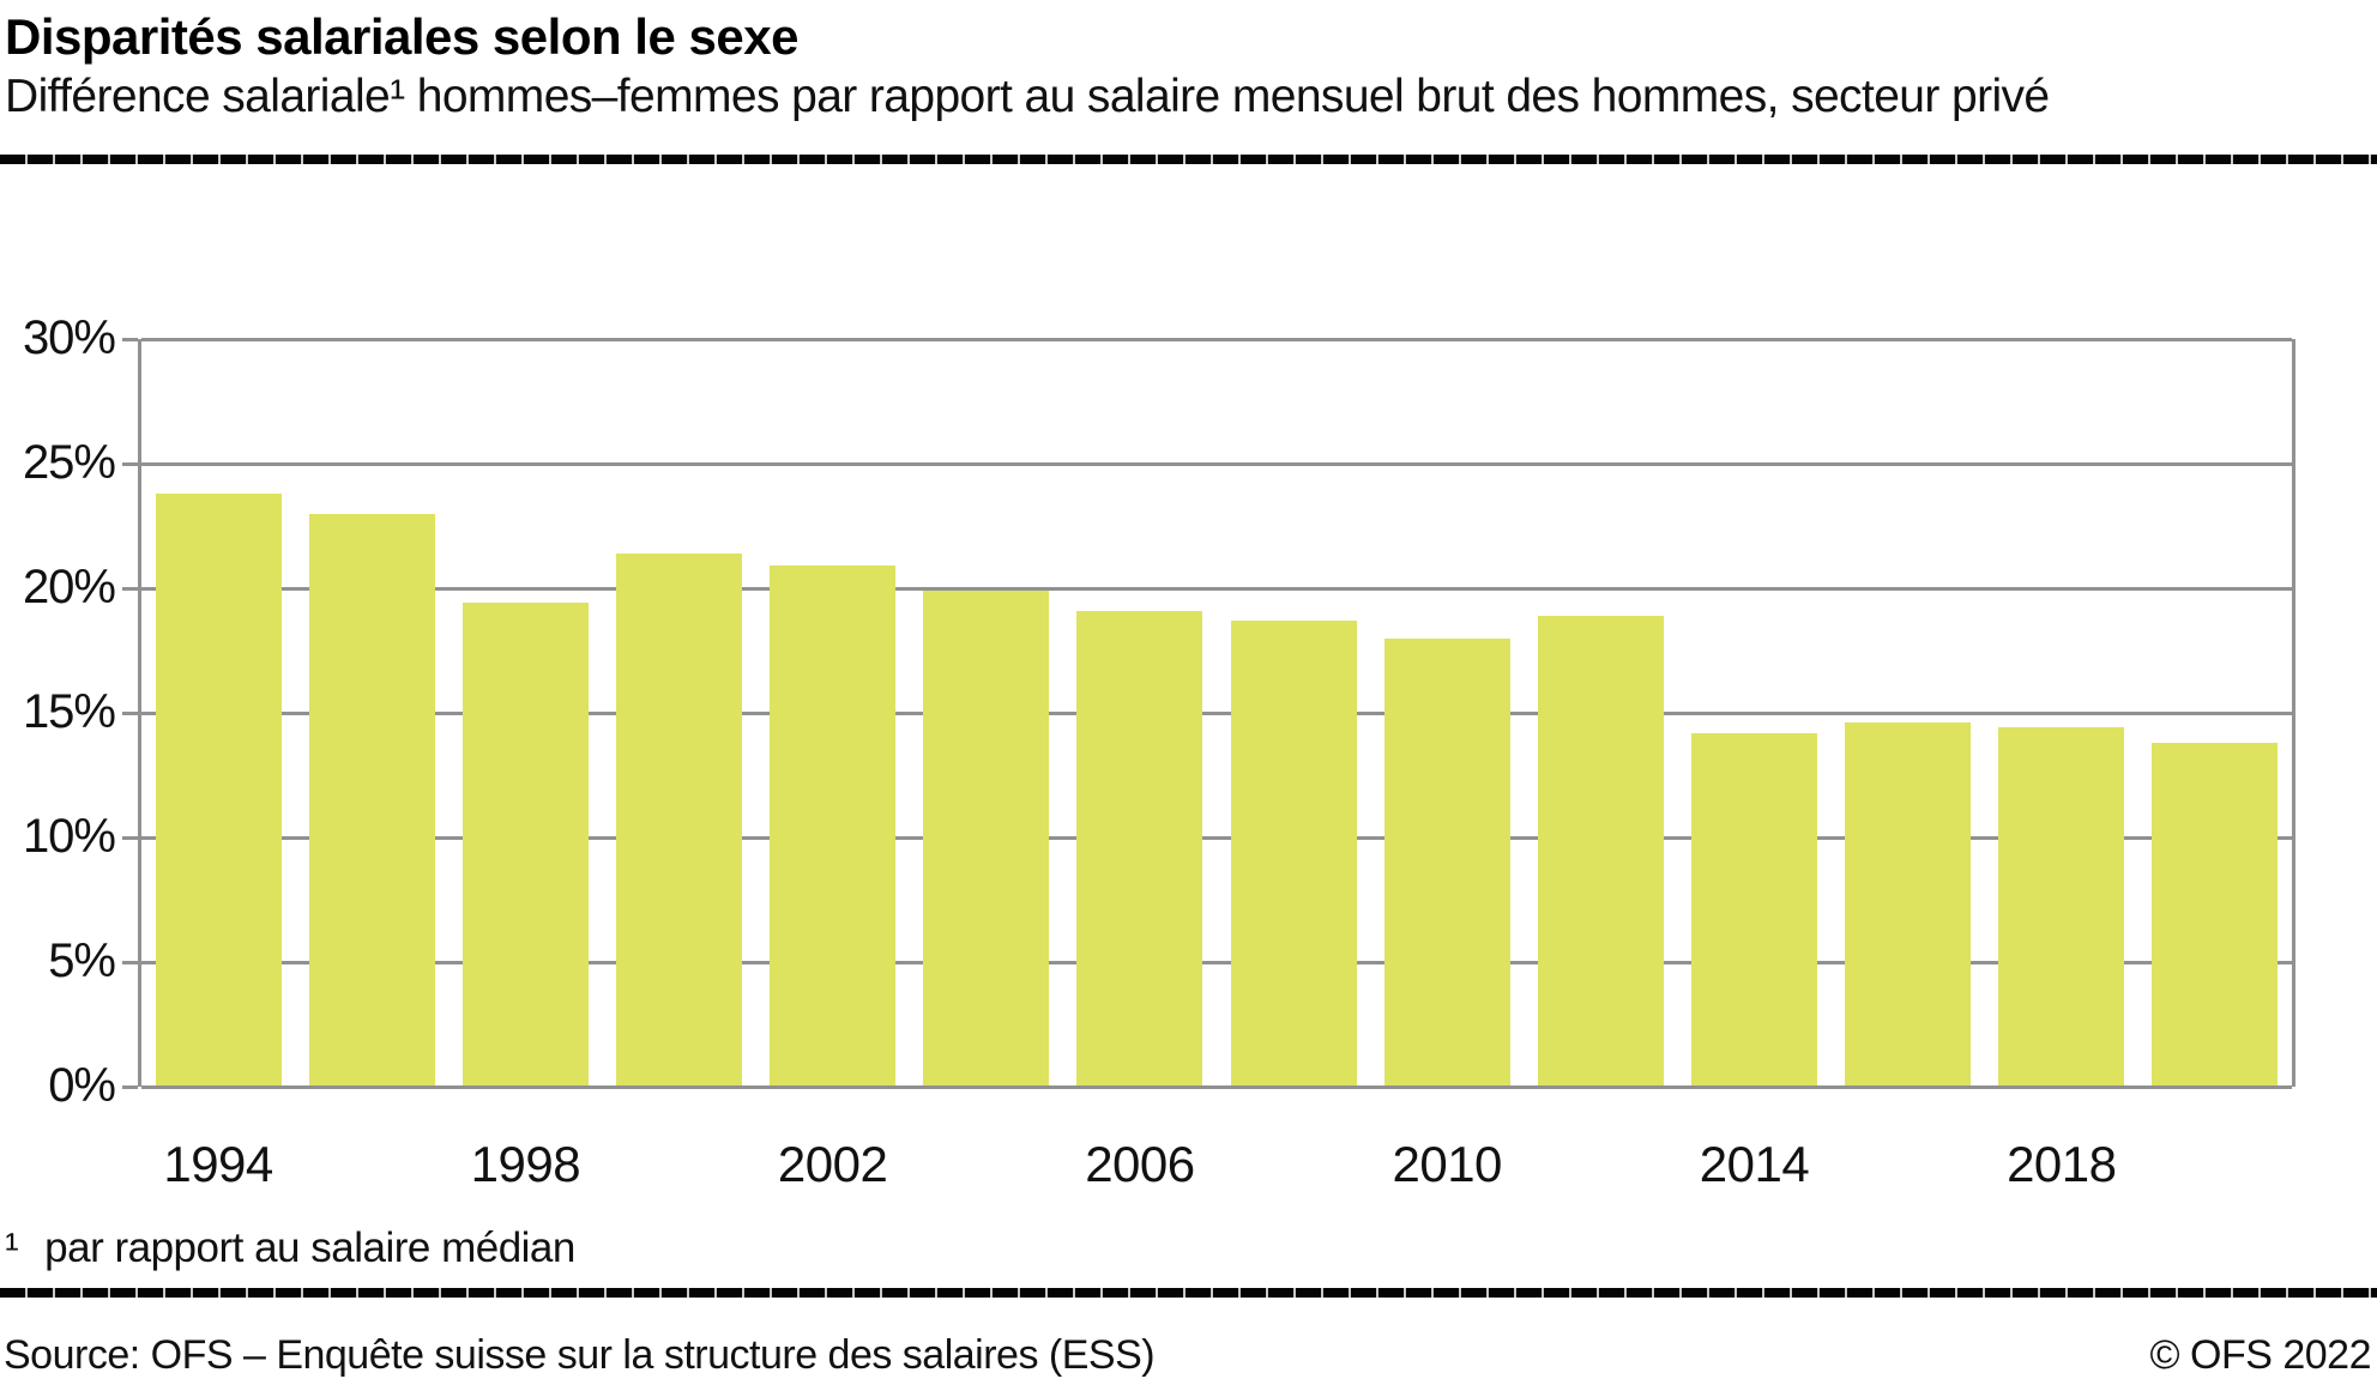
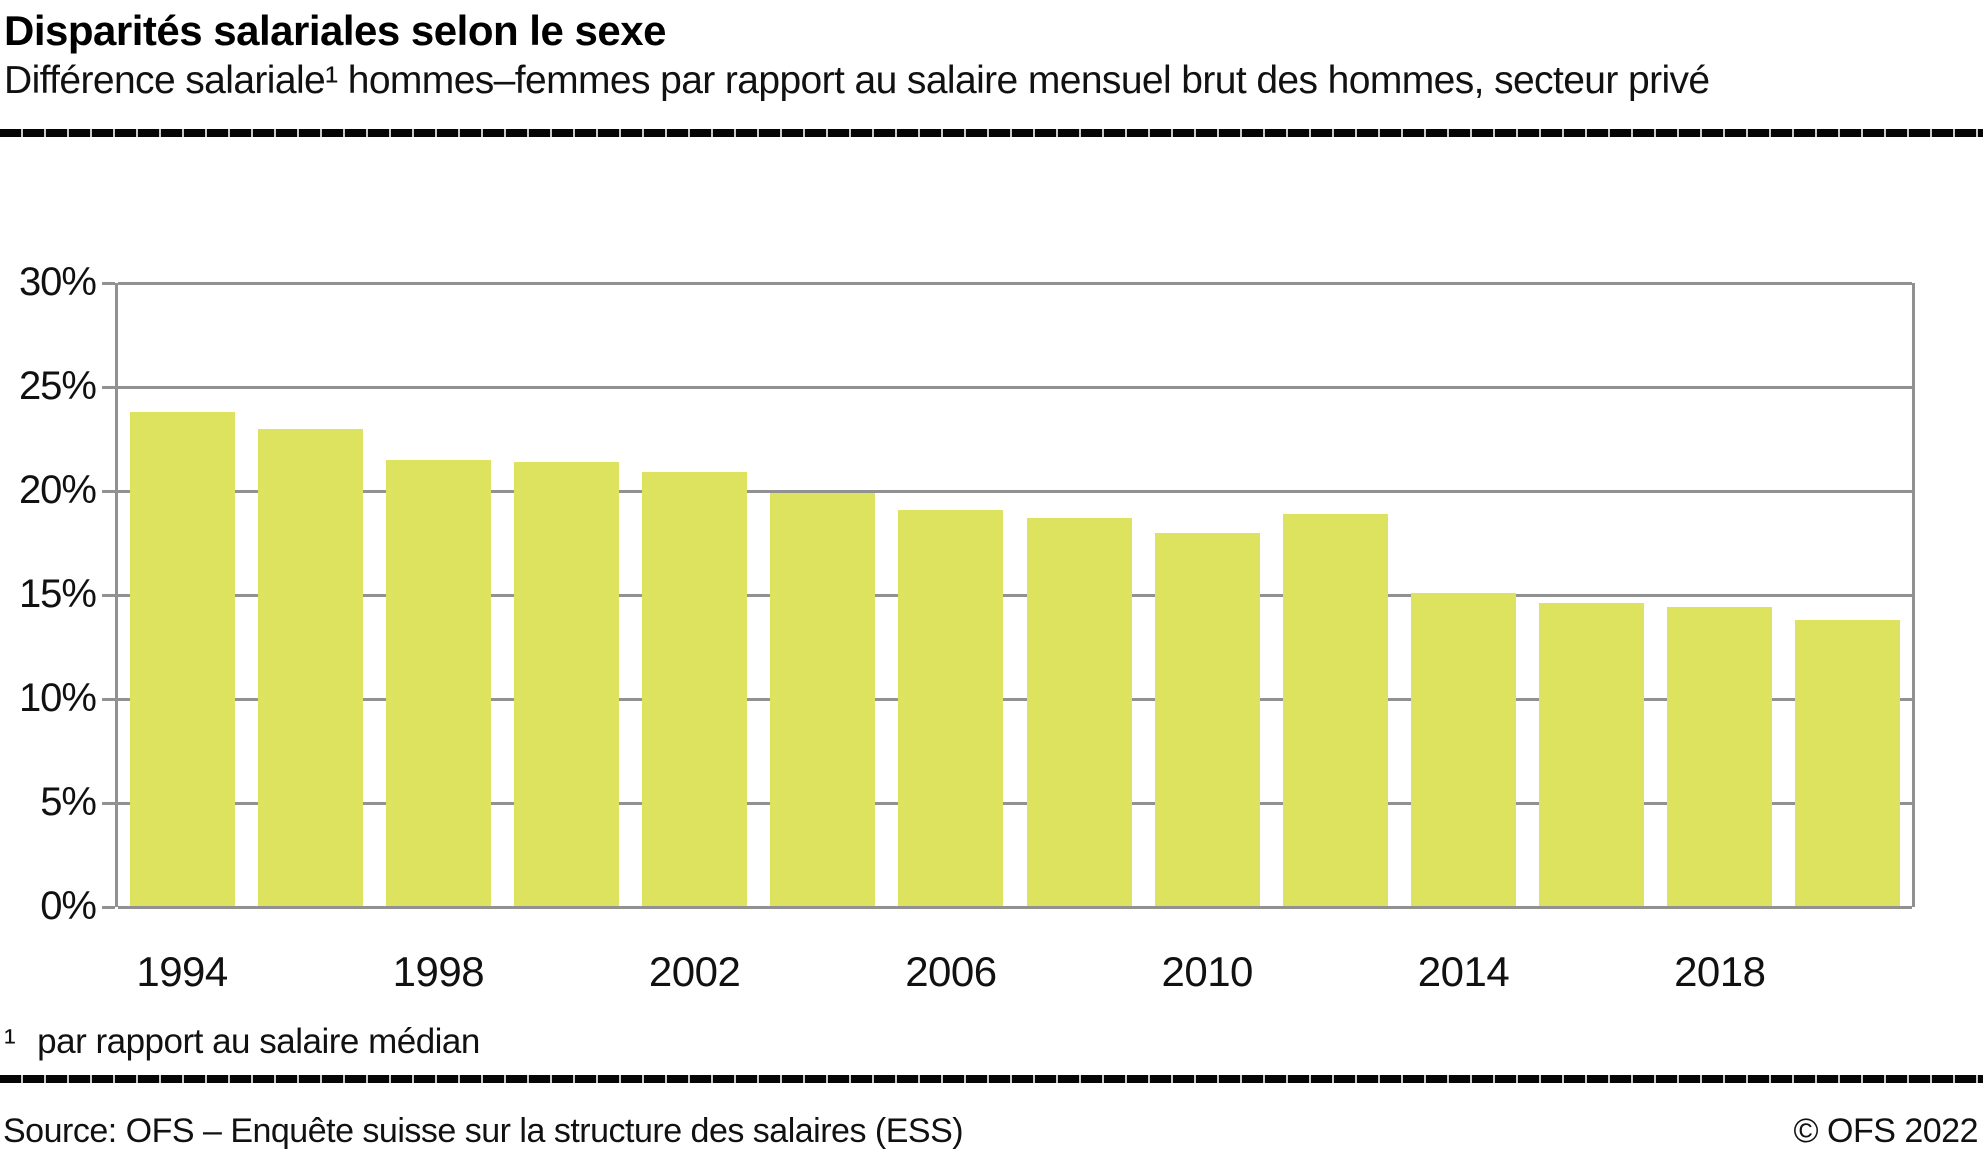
1998: 19.4% -> 21.5%
2014: 14.2% -> 15.1%
